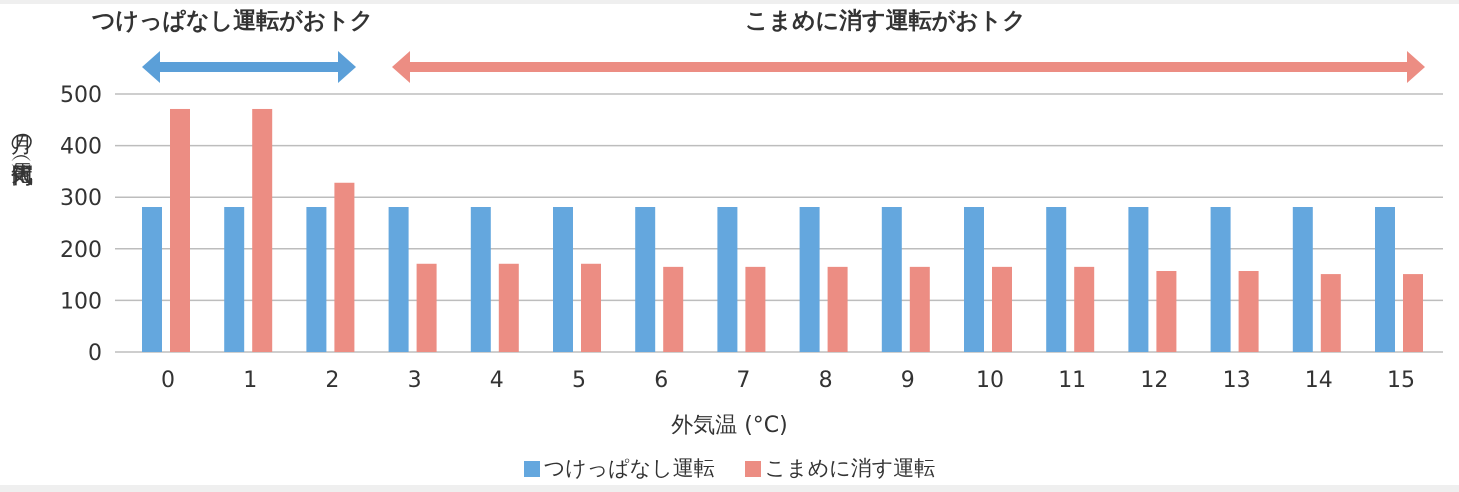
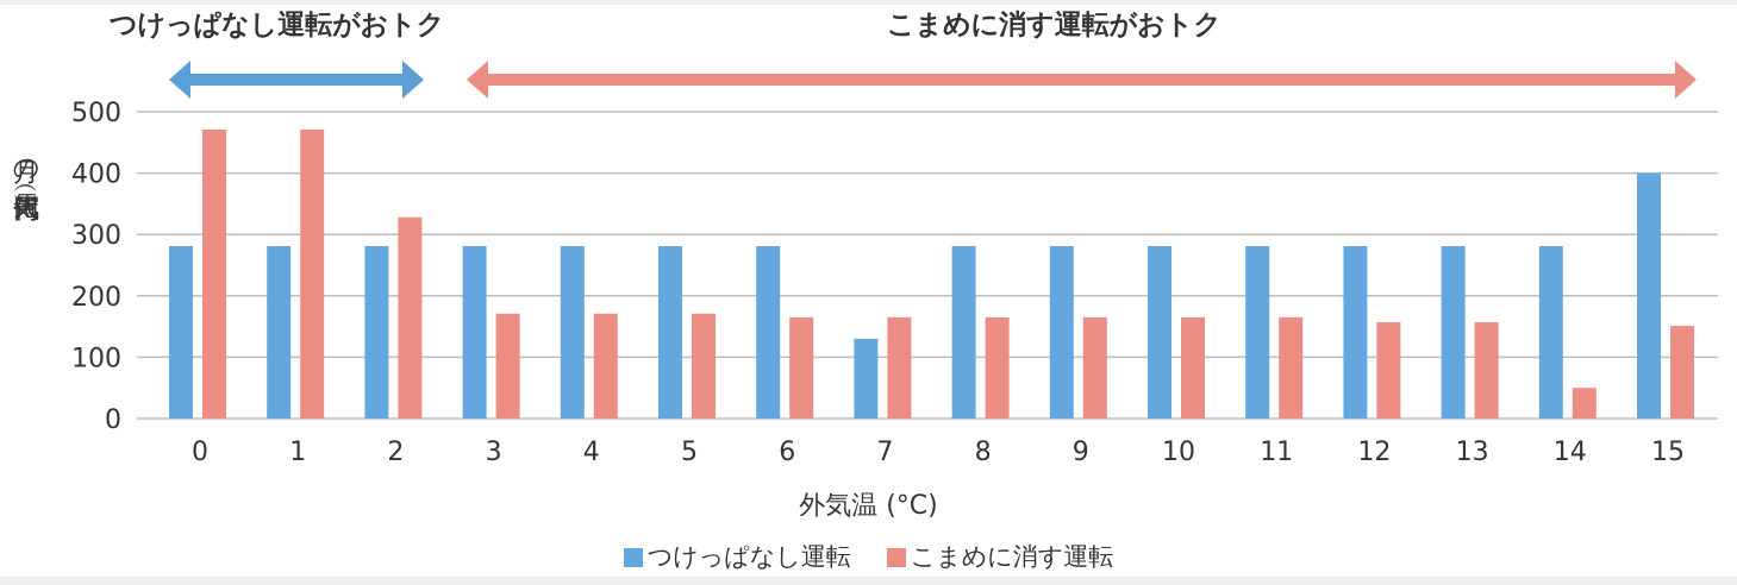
つけっぱなし運転/7: 280 -> 130
こまめに消す運転/14: 150 -> 50
つけっぱなし運転/15: 280 -> 400
